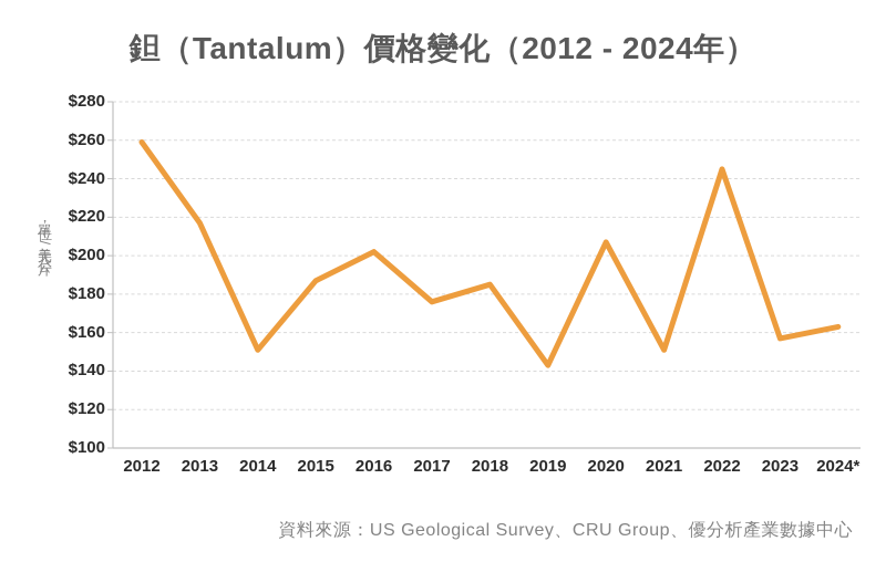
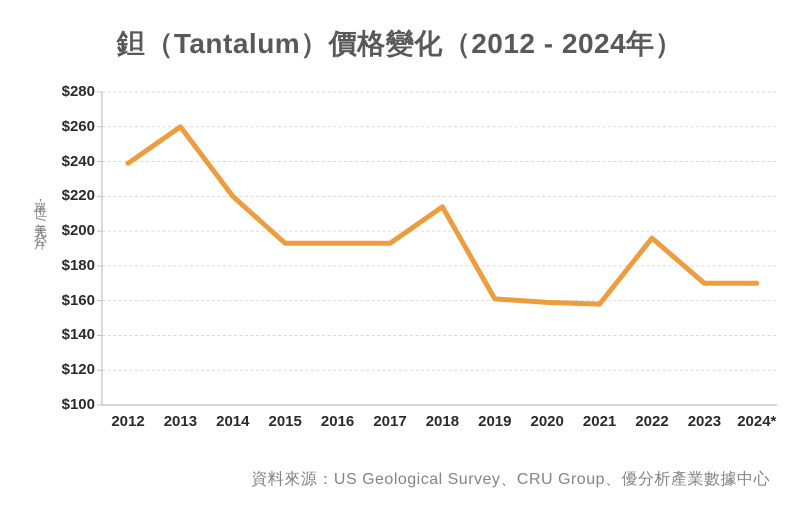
2012: $259 -> $239
2013: $217 -> $260
2014: $151 -> $220
2015: $187 -> $193
2016: $202 -> $193
2017: $176 -> $193
2018: $185 -> $214
2019: $143 -> $161
2020: $207 -> $159
2021: $151 -> $158
2022: $245 -> $196
2023: $157 -> $170
2024*: $163 -> $170
